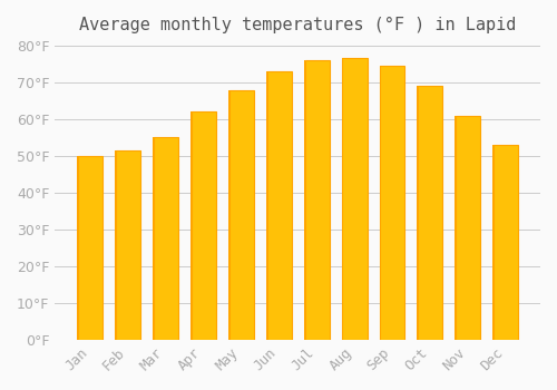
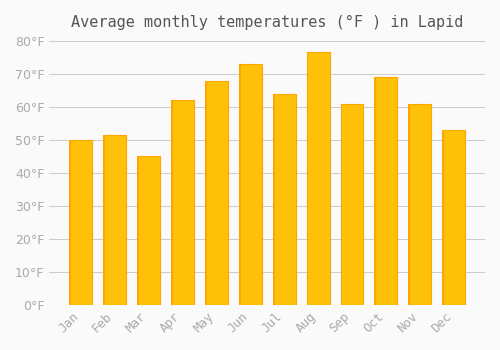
Mar: 55.0°F -> 45.0°F
Jul: 76.0°F -> 64.0°F
Sep: 74.5°F -> 61.0°F
